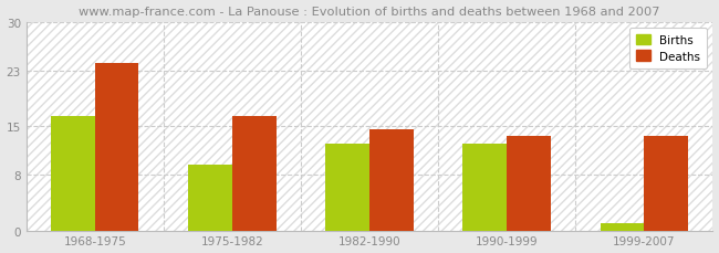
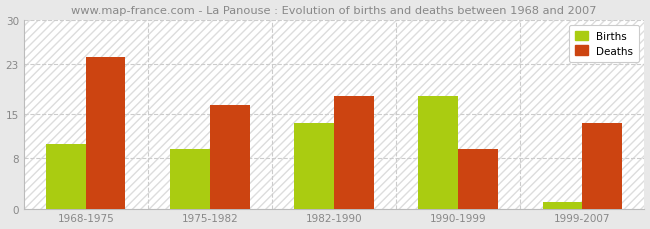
Births/1968-1975: 16.5 -> 10.2
Births/1982-1990: 12.5 -> 13.6
Deaths/1982-1990: 14.5 -> 17.8
Births/1990-1999: 12.5 -> 17.8
Deaths/1990-1999: 13.5 -> 9.4
